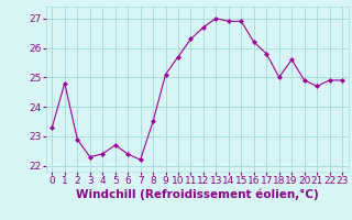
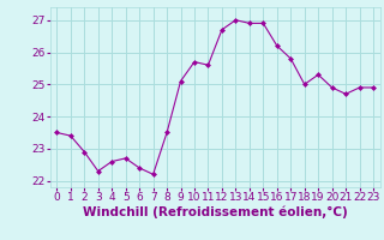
0: 23.3 -> 23.5
1: 24.8 -> 23.4
4: 22.4 -> 22.6
11: 26.3 -> 25.6
19: 25.6 -> 25.3
